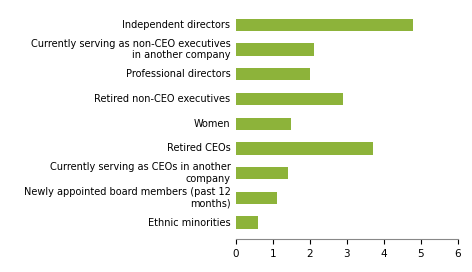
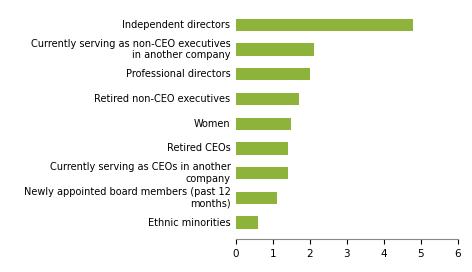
Retired non-CEO executives: 2.9 -> 1.7
Retired CEOs: 3.7 -> 1.4
